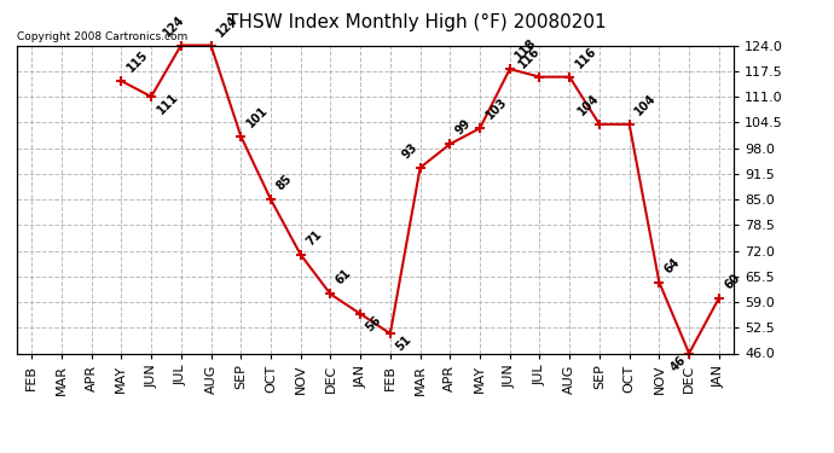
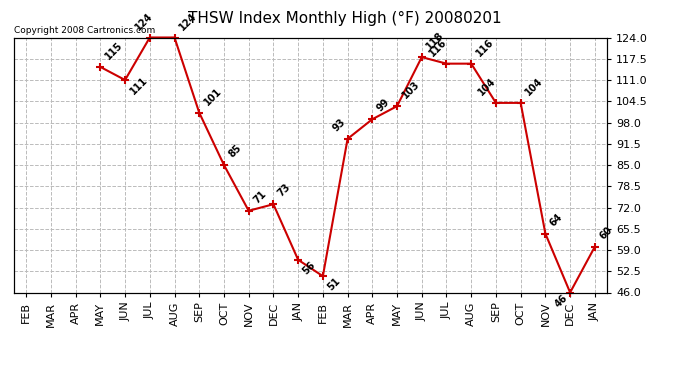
DEC: 61 -> 73
